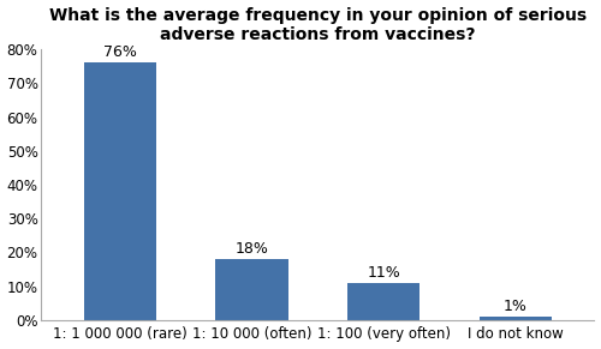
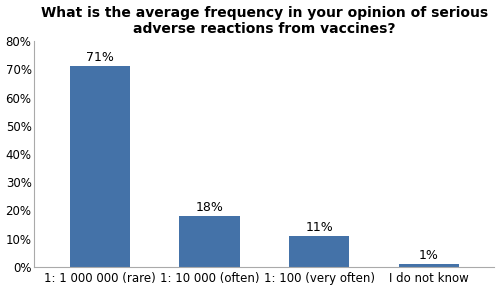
1: 1 000 000 (rare): 76% -> 71%
